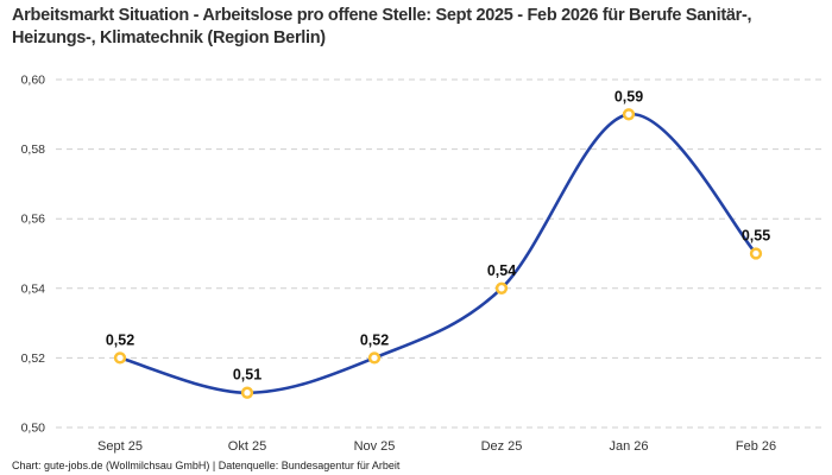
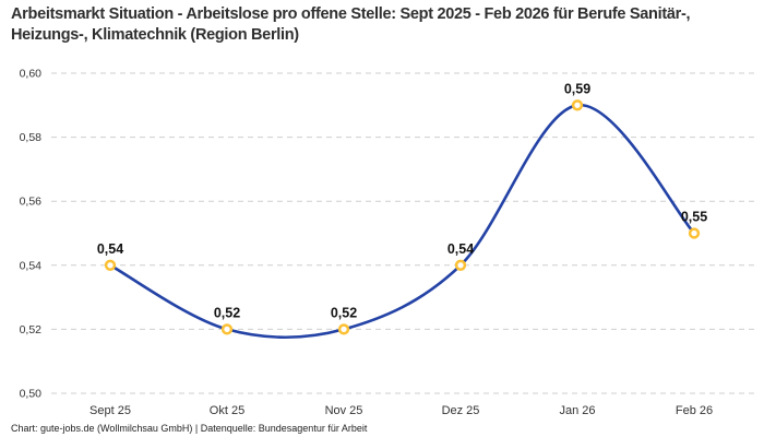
Sept 25: 0,52 -> 0,54
Okt 25: 0,51 -> 0,52
